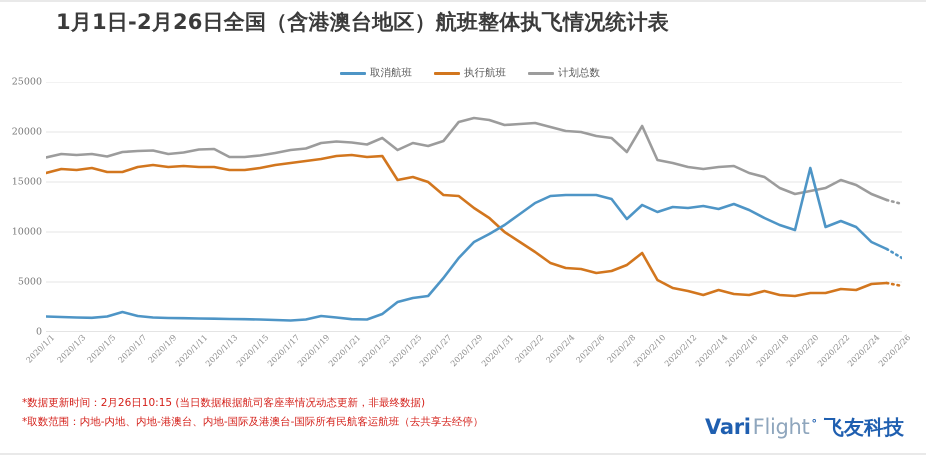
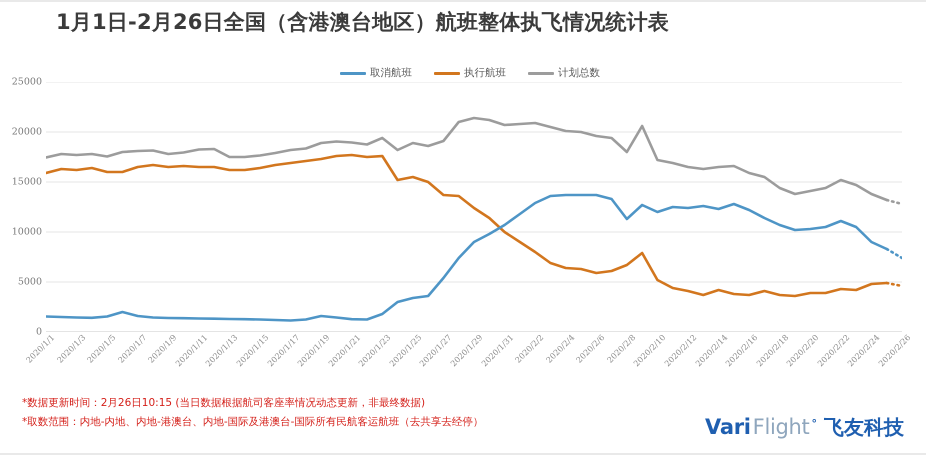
取消航班/2020/2/20: 16400 -> 10300
